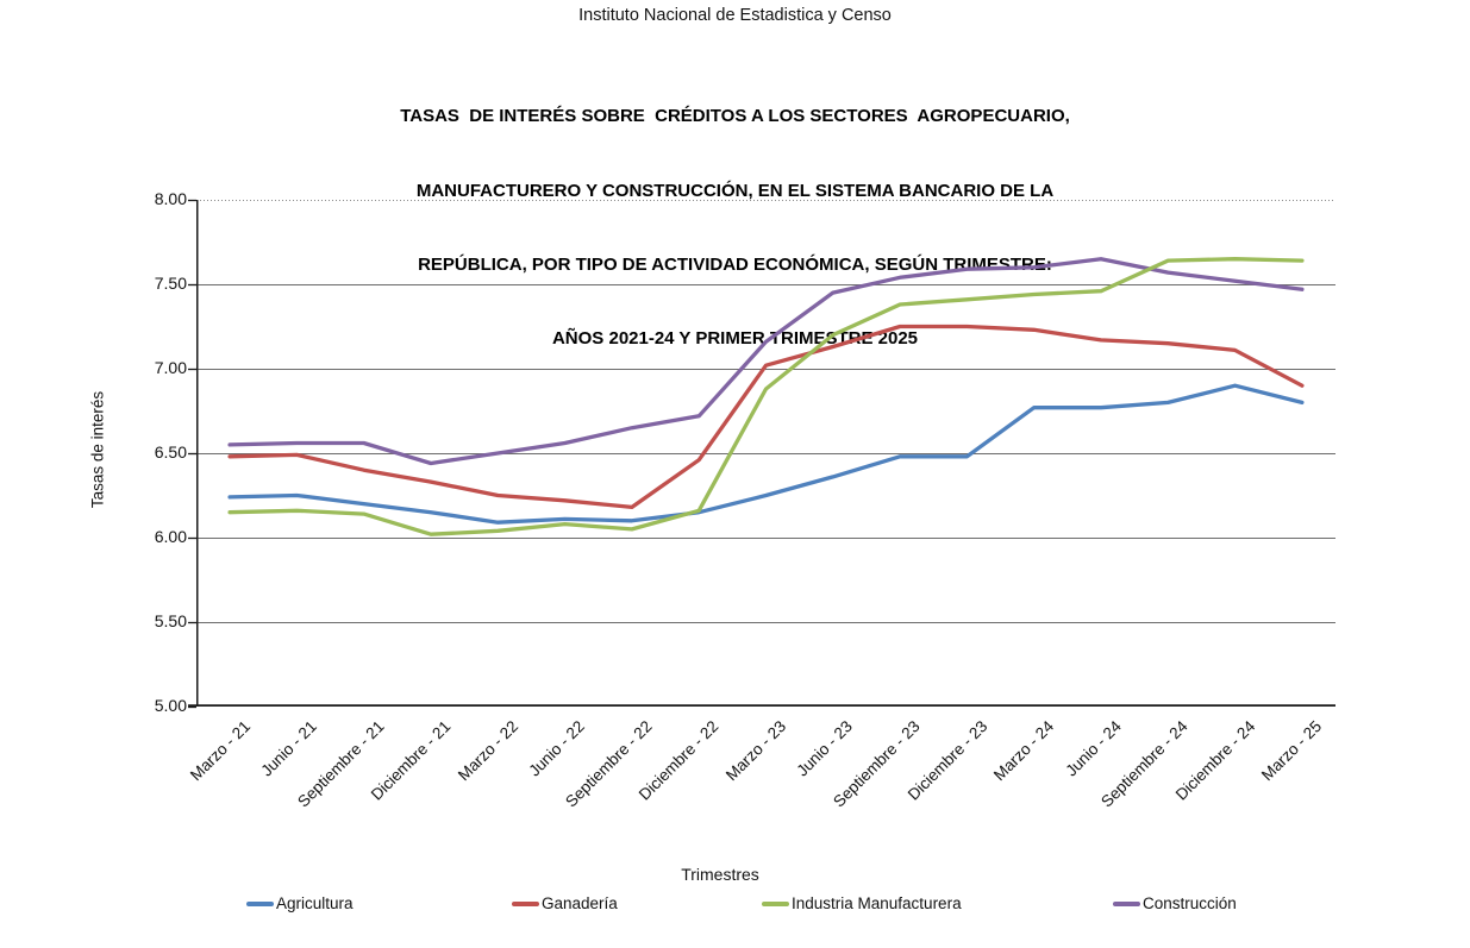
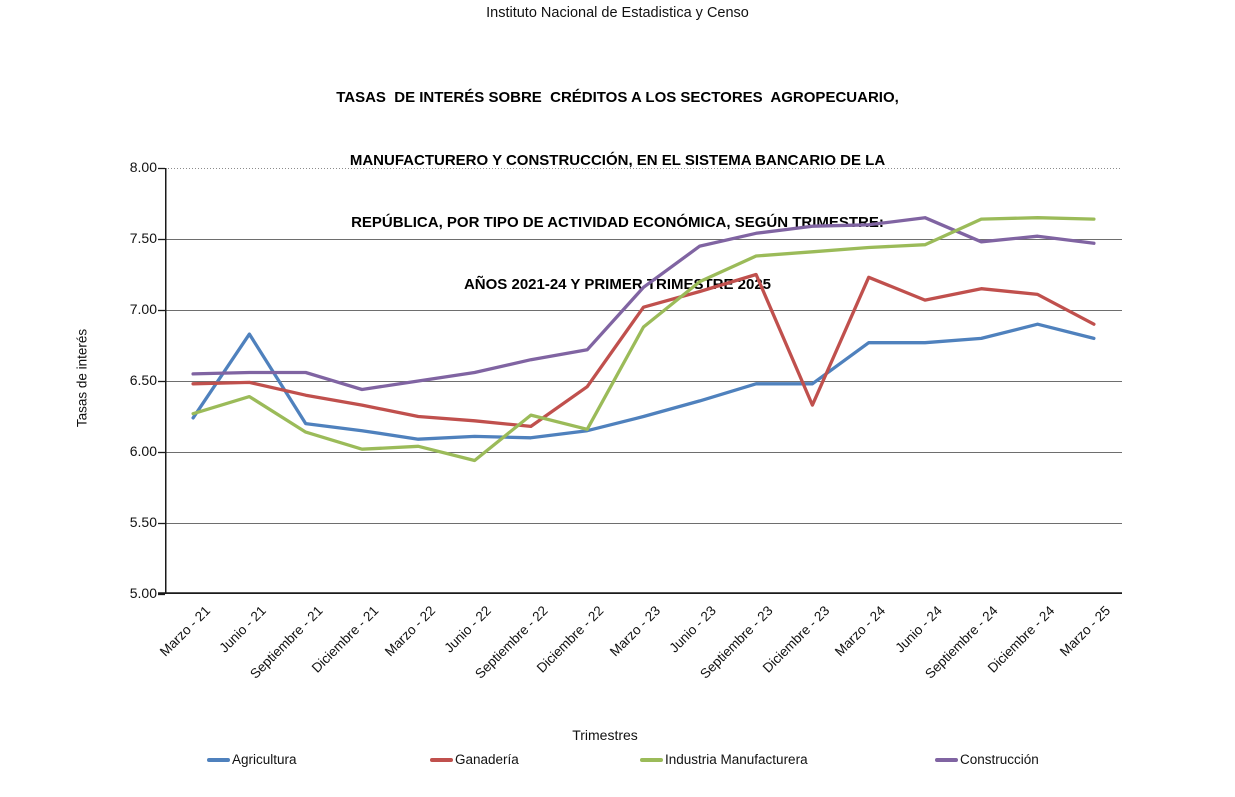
Industria Manufacturera/Marzo - 21: 6.15 -> 6.27
Agricultura/Junio - 21: 6.25 -> 6.83
Industria Manufacturera/Junio - 21: 6.16 -> 6.39
Industria Manufacturera/Junio - 22: 6.08 -> 5.94
Industria Manufacturera/Septiembre - 22: 6.05 -> 6.26
Ganadería/Diciembre - 23: 7.25 -> 6.33
Ganadería/Junio - 24: 7.17 -> 7.07
Construcción/Septiembre - 24: 7.57 -> 7.48
